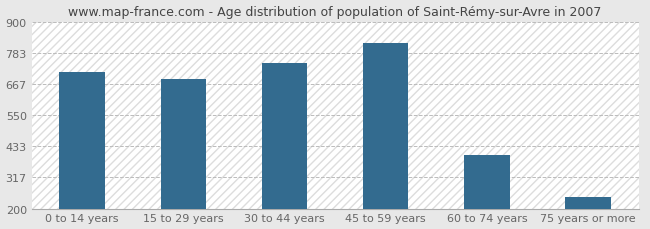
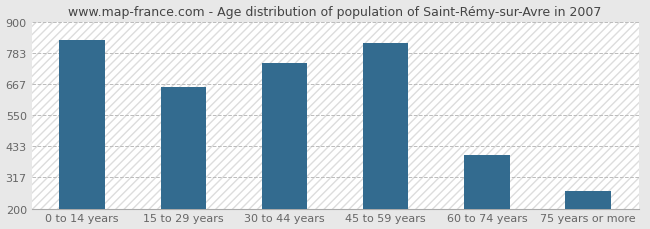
0 to 14 years: 710 -> 830
15 to 29 years: 685 -> 655
75 years or more: 242 -> 265
